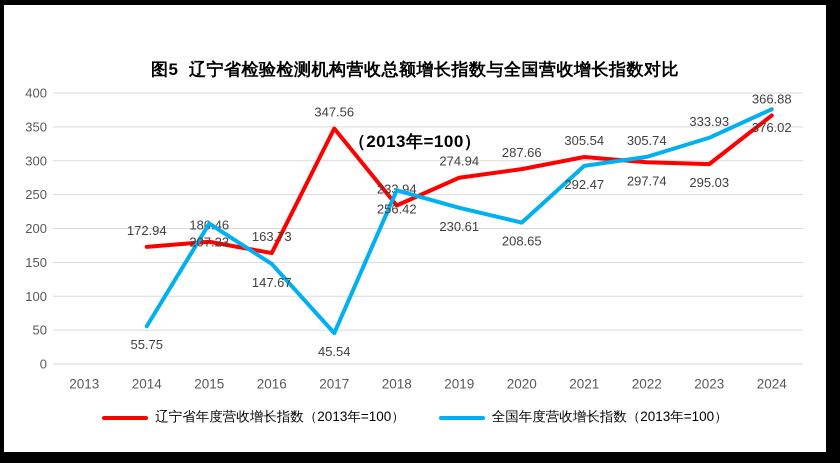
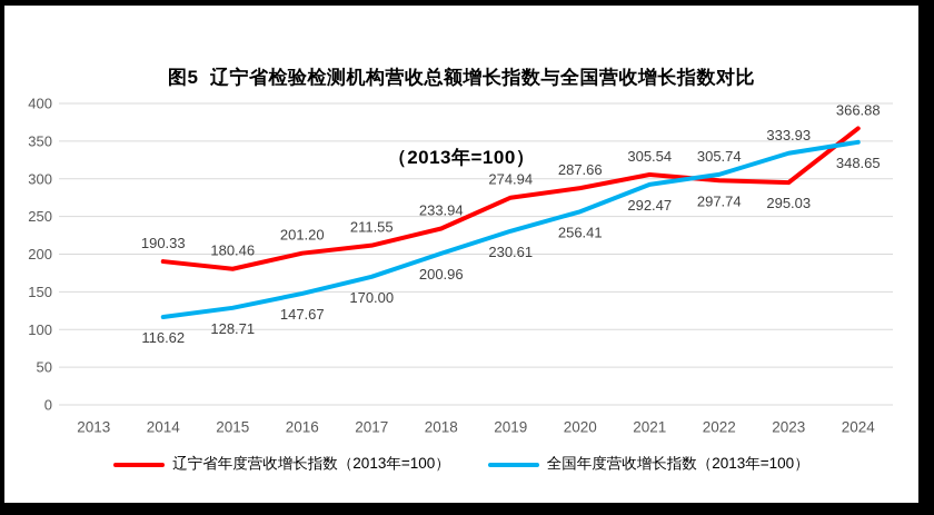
辽宁省年度营收增长指数（2013年=100）/2014: 172.94 -> 190.33
全国年度营收增长指数（2013年=100）/2014: 55.75 -> 116.62
全国年度营收增长指数（2013年=100）/2015: 207.23 -> 128.71
辽宁省年度营收增长指数（2013年=100）/2016: 163.73 -> 201.20
辽宁省年度营收增长指数（2013年=100）/2017: 347.56 -> 211.55
全国年度营收增长指数（2013年=100）/2017: 45.54 -> 170.00
全国年度营收增长指数（2013年=100）/2018: 256.42 -> 200.96
全国年度营收增长指数（2013年=100）/2020: 208.65 -> 256.41
全国年度营收增长指数（2013年=100）/2024: 376.02 -> 348.65
